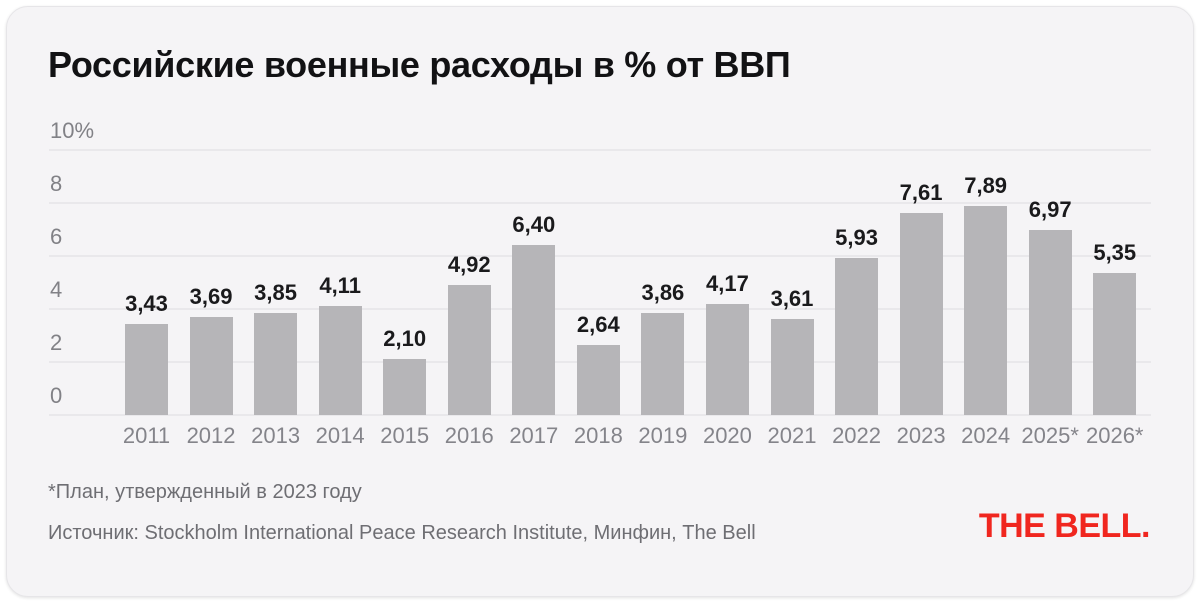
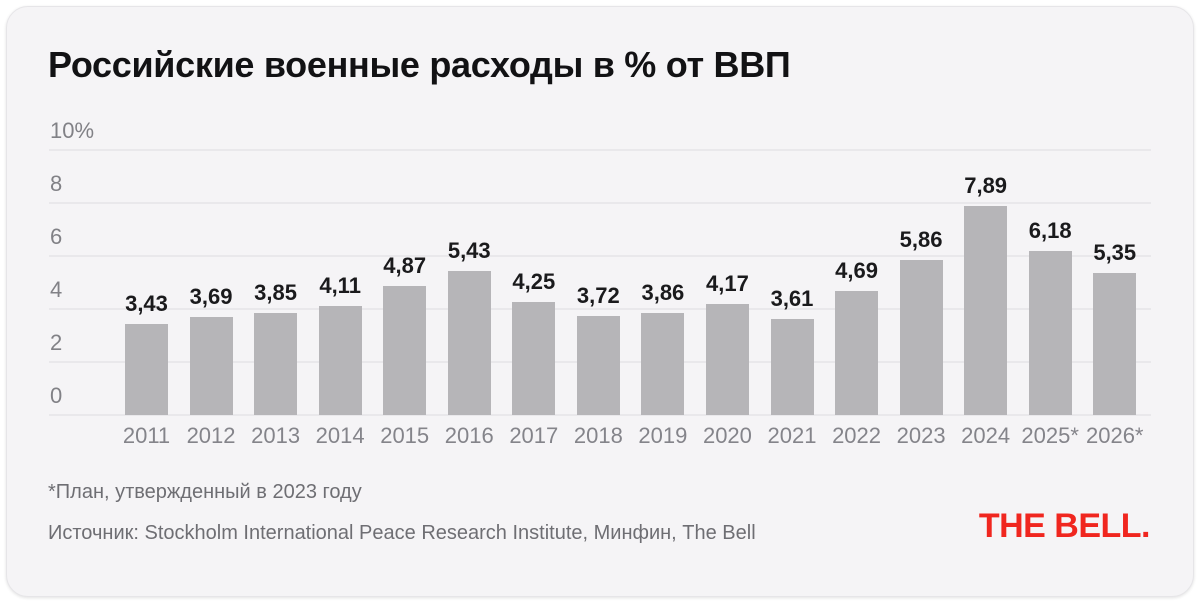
2015: 2,10 -> 4,87
2016: 4,92 -> 5,43
2017: 6,40 -> 4,25
2018: 2,64 -> 3,72
2022: 5,93 -> 4,69
2023: 7,61 -> 5,86
2025*: 6,97 -> 6,18
